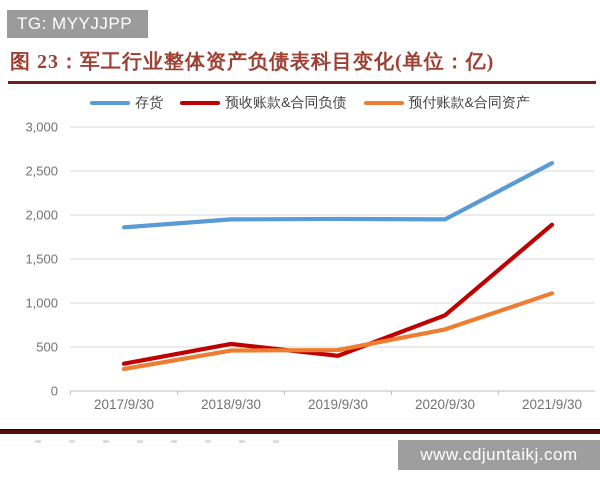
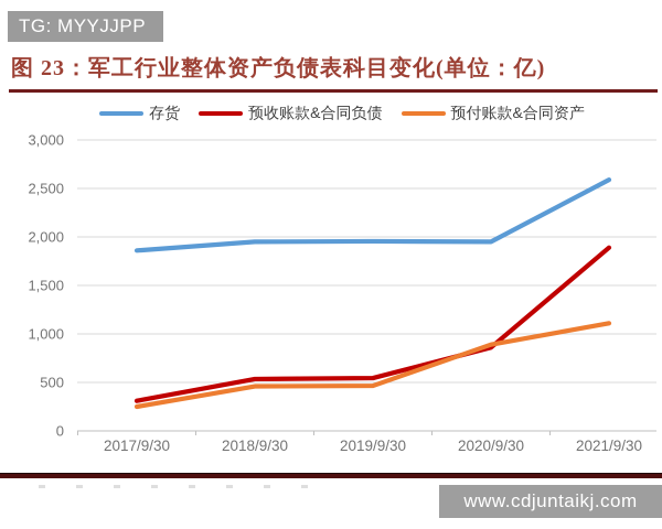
预收账款&合同负债/2019/9/30: 400 -> 500
预付账款&合同资产/2020/9/30: 700 -> 900
